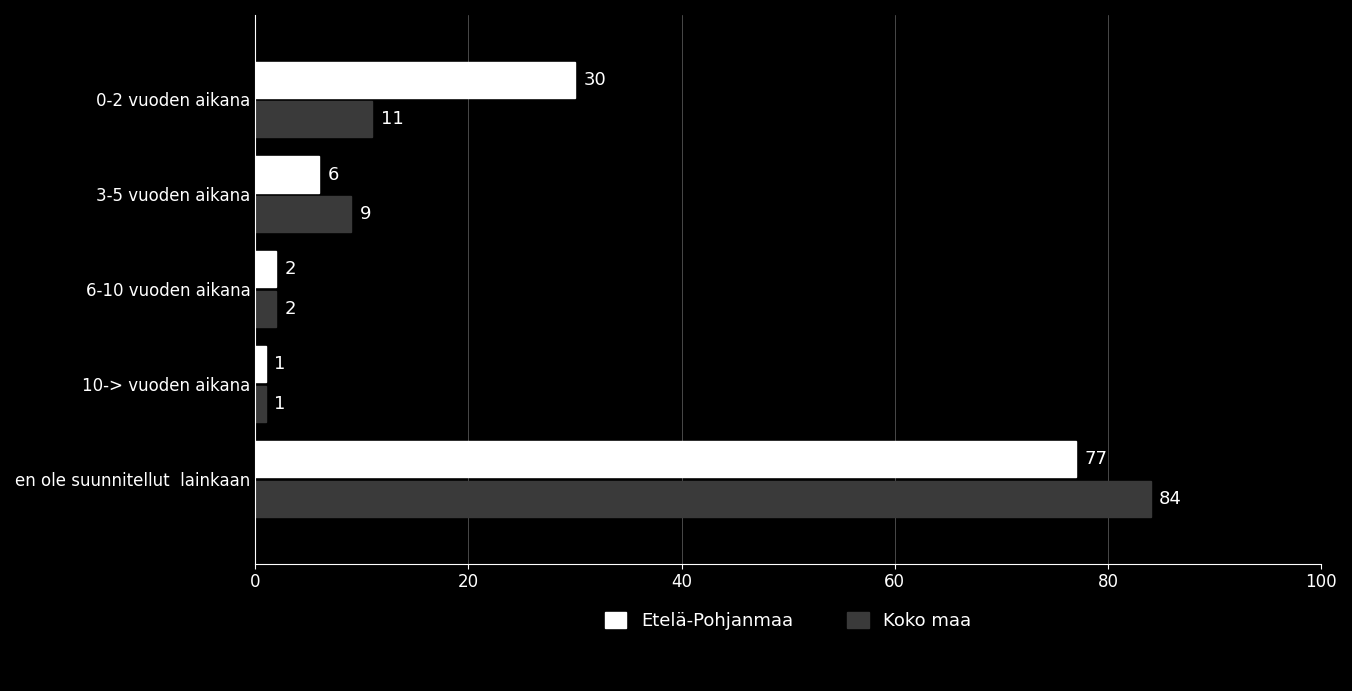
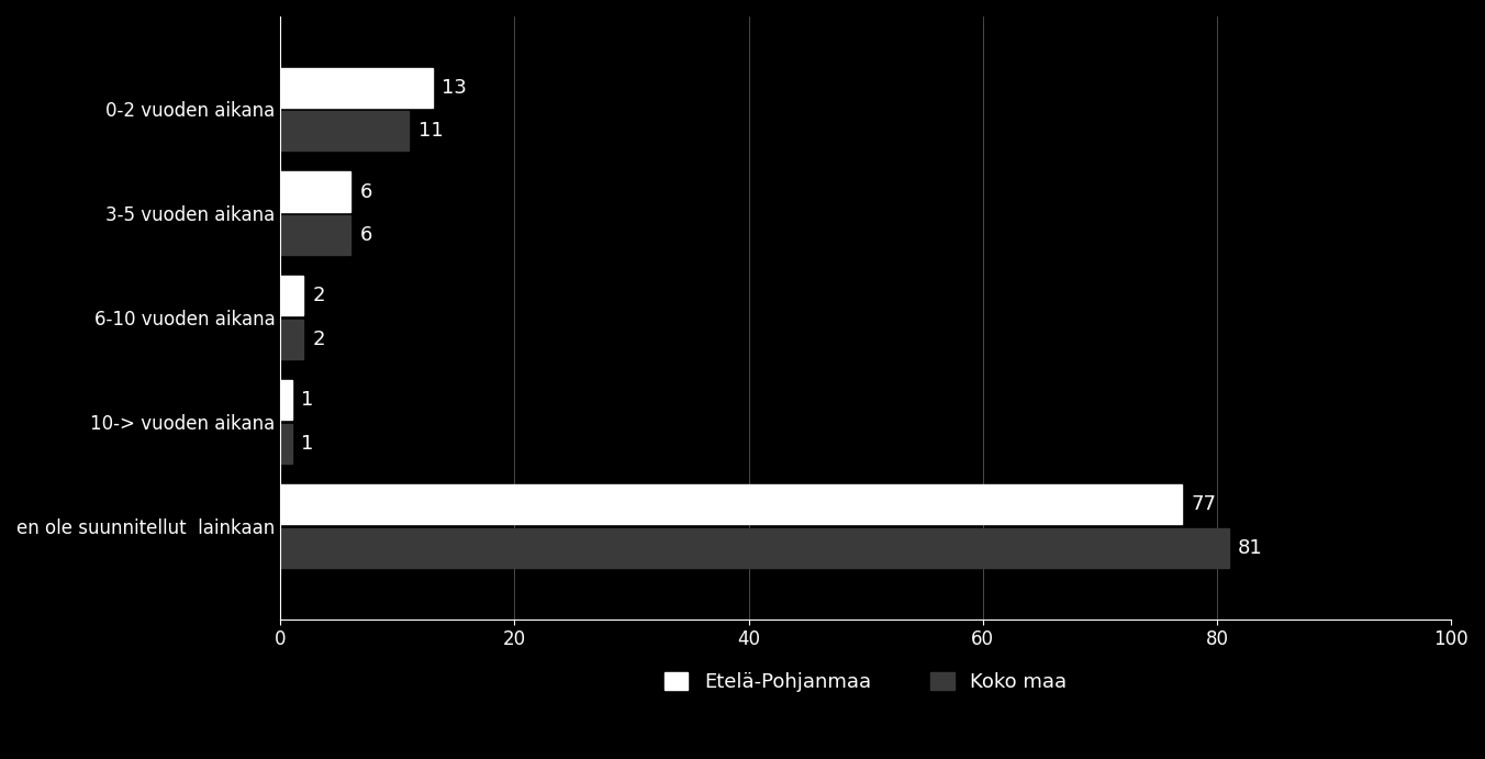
Etelä-Pohjanmaa/0-2 vuoden aikana: 30 -> 13
Koko maa/3-5 vuoden aikana: 9 -> 6
Koko maa/en ole suunnitellut lainkaan: 84 -> 81
